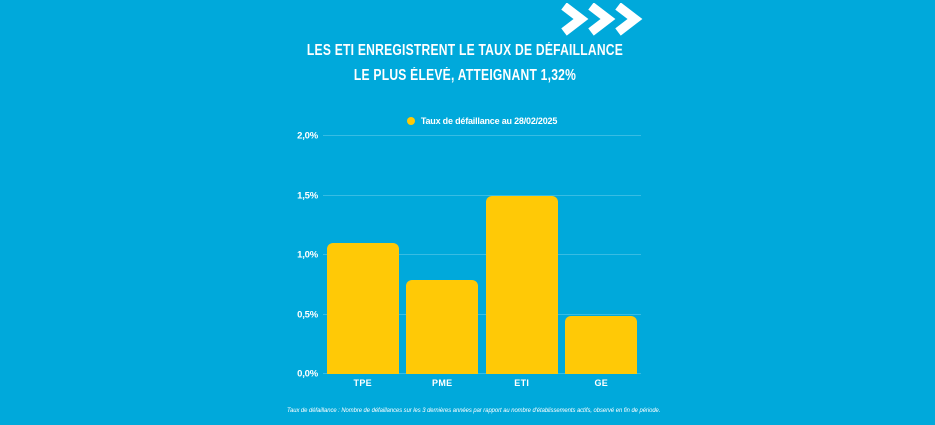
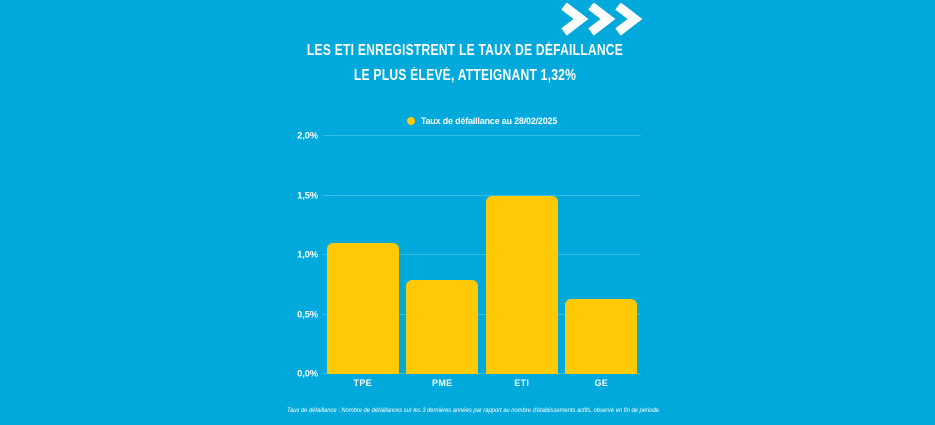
GE: 0,49% -> 0,63%
